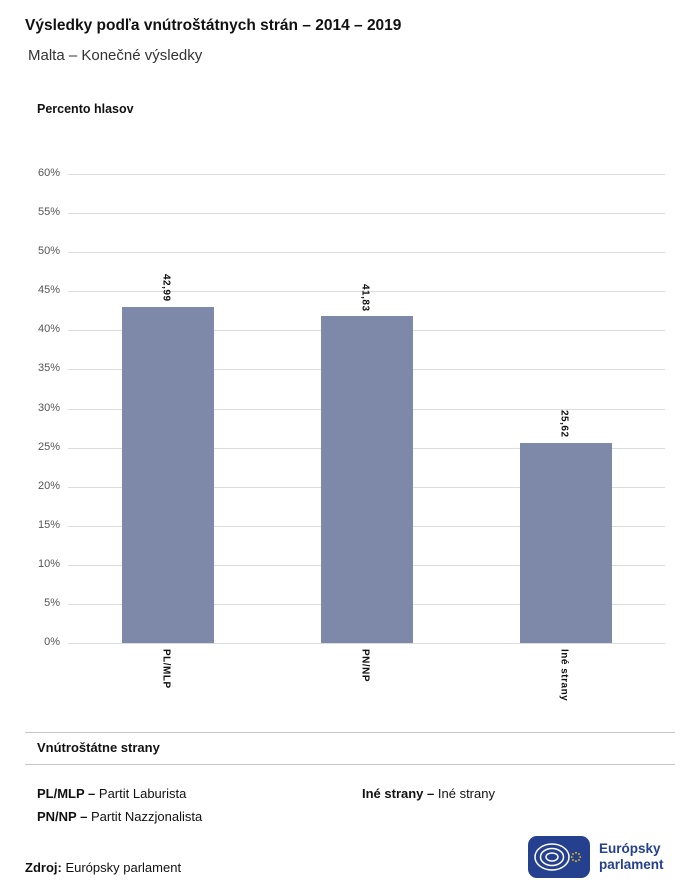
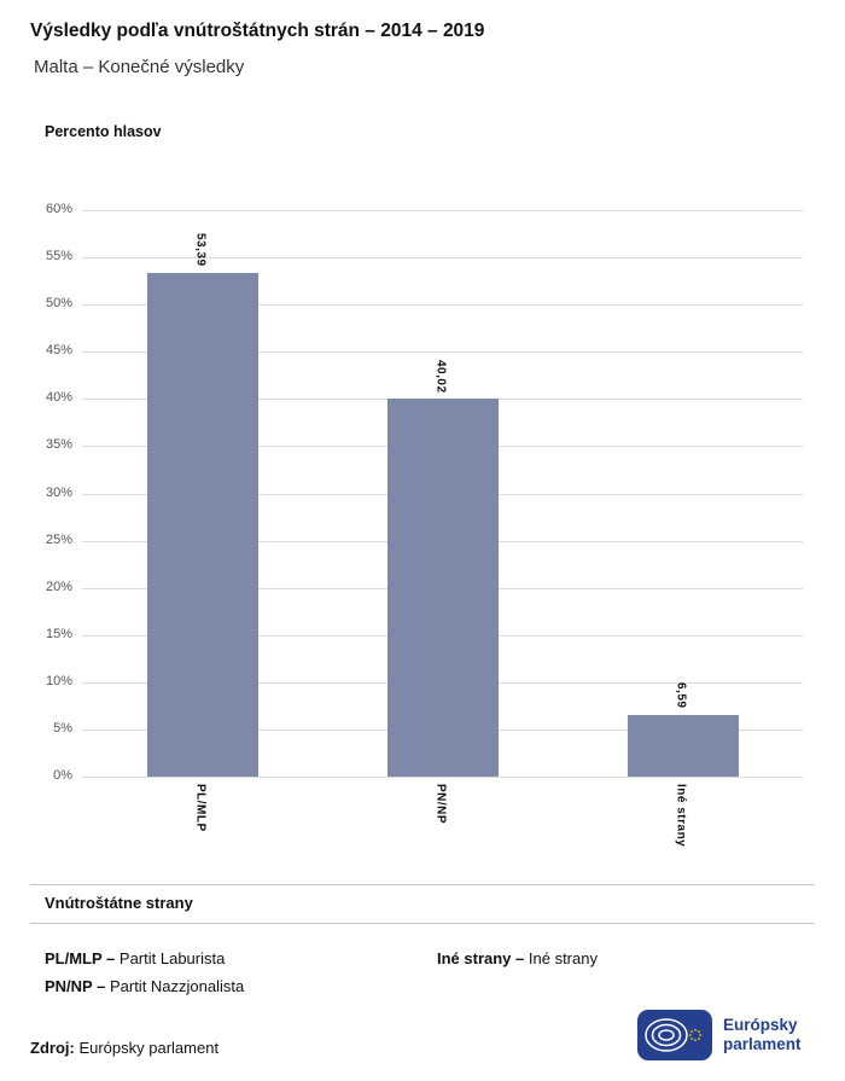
PL/MLP: 42,99 -> 53,39
PN/NP: 41,83 -> 40,02
Iné strany: 25,62 -> 6,59
